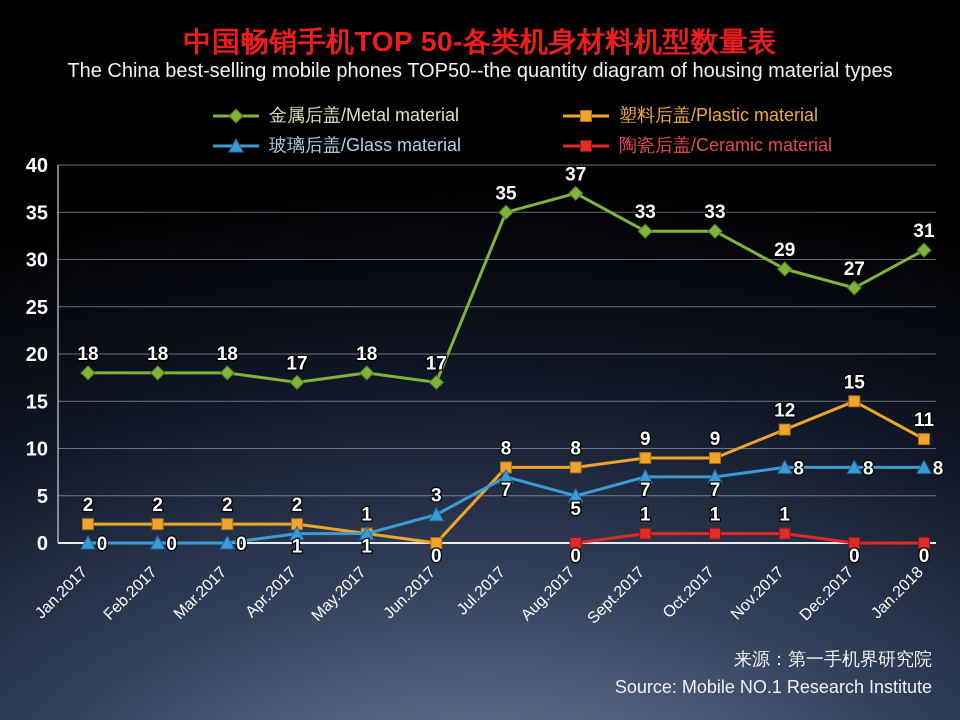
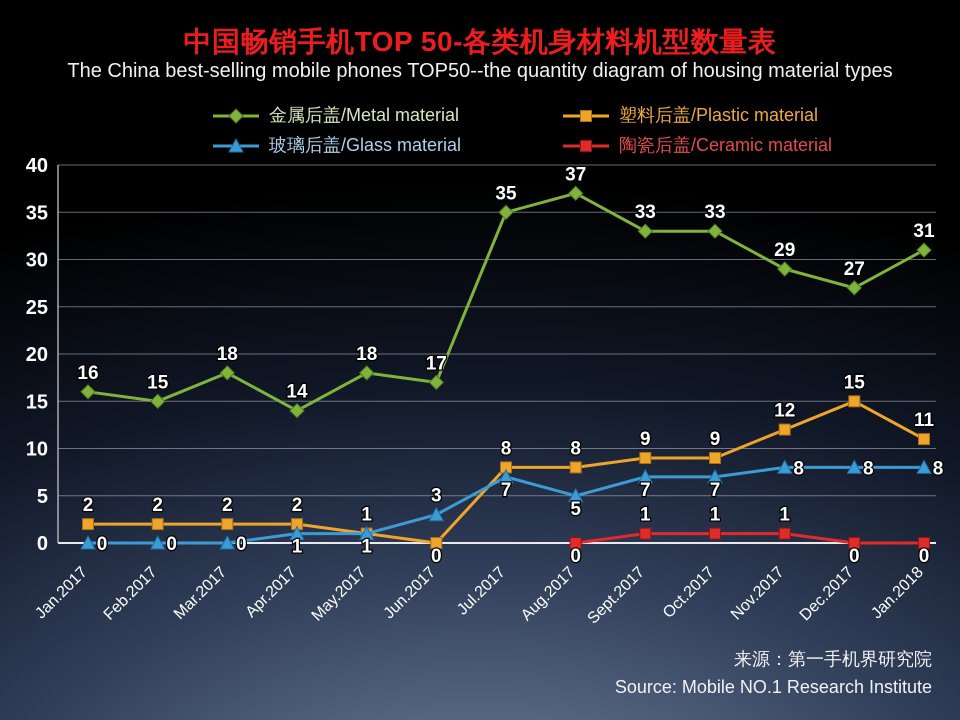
金属后盖/Metal material/Jan.2017: 18 -> 16
金属后盖/Metal material/Feb.2017: 18 -> 15
金属后盖/Metal material/Apr.2017: 17 -> 14
